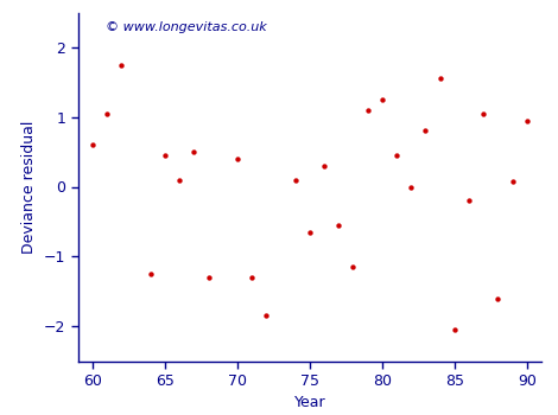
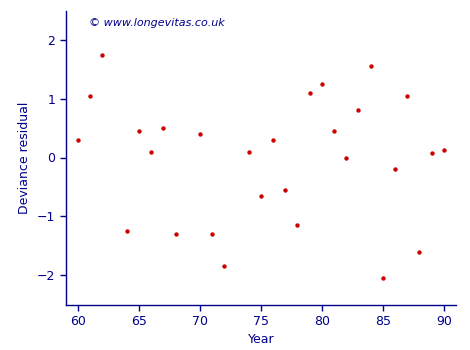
60: 0.60 -> 0.30
90: 0.94 -> 0.12
